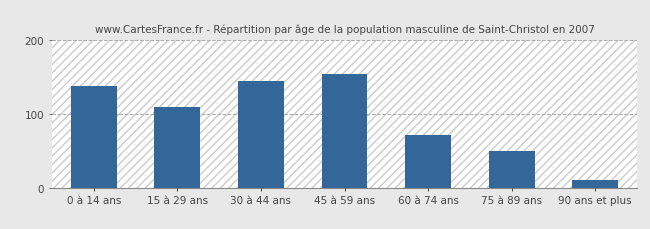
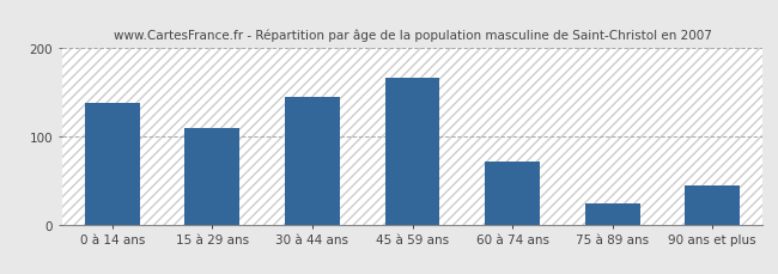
45 à 59 ans: 155 -> 166
75 à 89 ans: 50 -> 24
90 ans et plus: 10 -> 44
